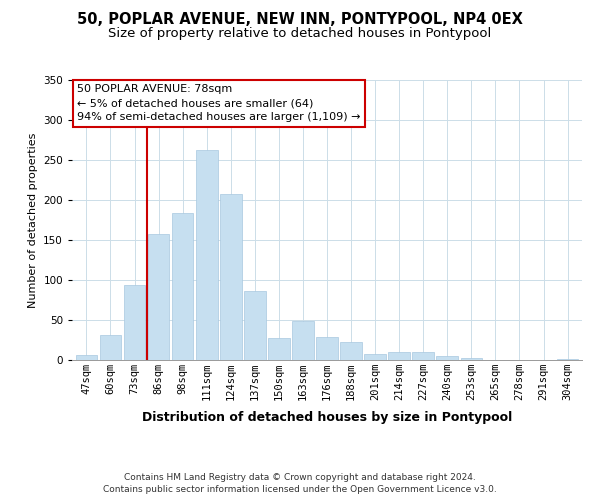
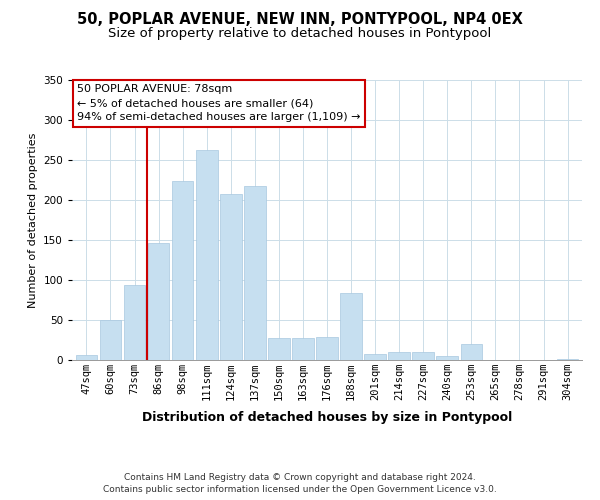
60sqm: 31 -> 50
86sqm: 157 -> 146
98sqm: 184 -> 224
137sqm: 86 -> 218
163sqm: 49 -> 28
188sqm: 23 -> 84
253sqm: 2 -> 20
